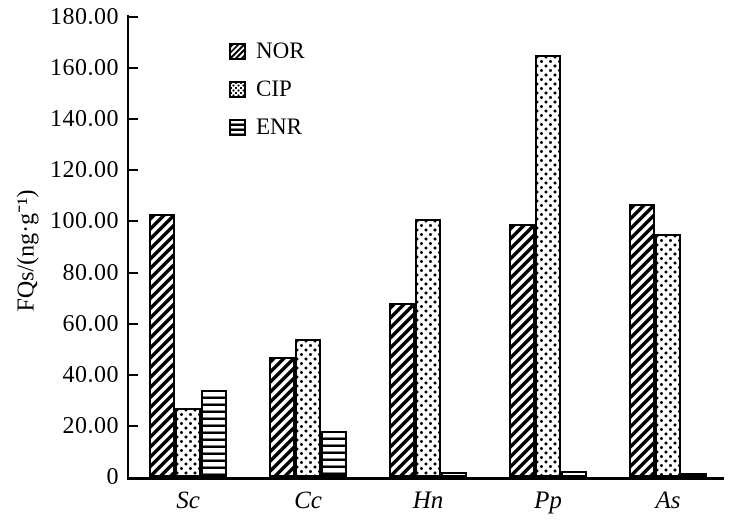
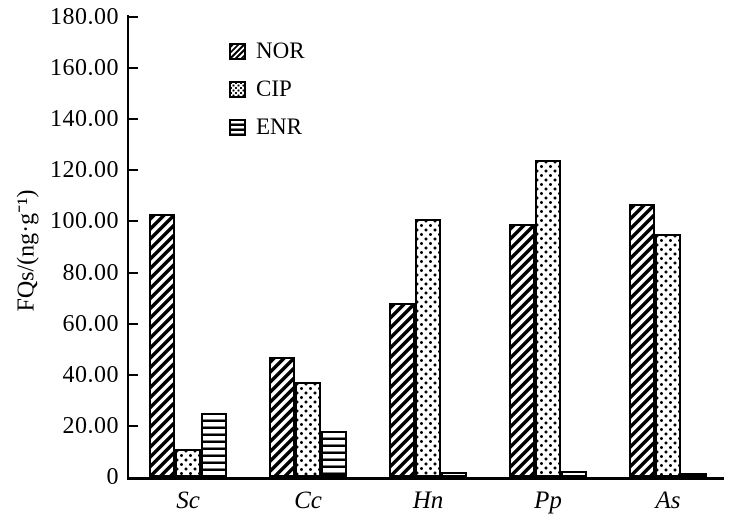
CIP/Sc: 27 -> 11
ENR/Sc: 34 -> 25
CIP/Cc: 54 -> 37
CIP/Pp: 165 -> 124
